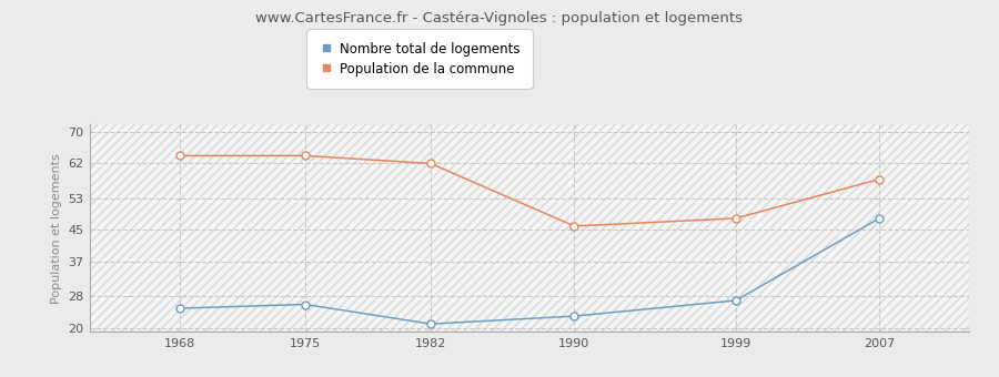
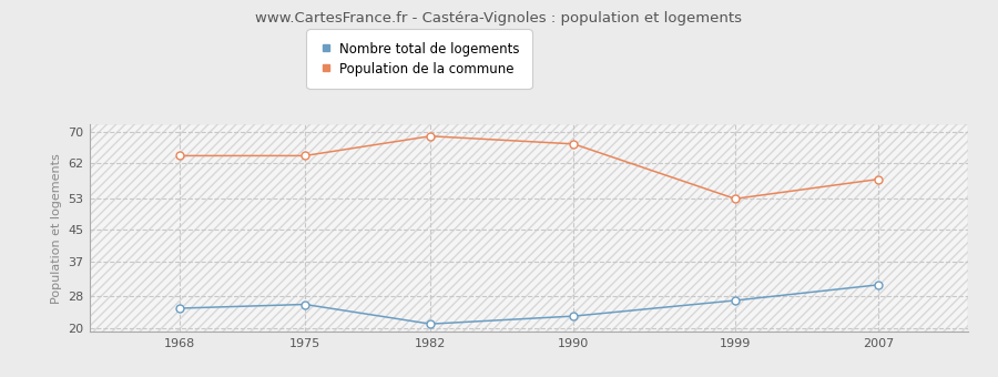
Population de la commune/1982: 62 -> 69
Population de la commune/1990: 46 -> 67
Population de la commune/1999: 48 -> 53
Nombre total de logements/2007: 48 -> 31
